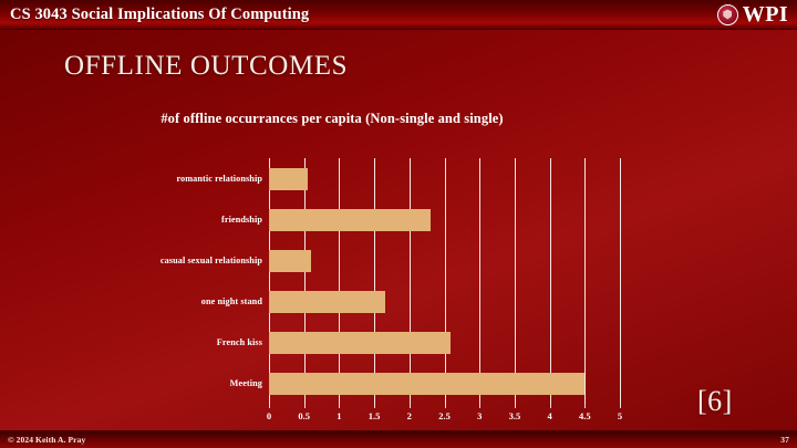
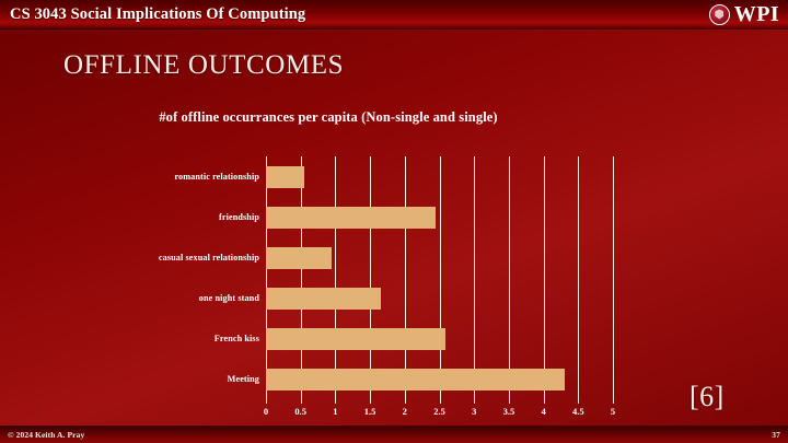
friendship: 2.3 -> 2.5
casual sexual relationship: 0.6 -> 0.9
Meeting: 4.5 -> 4.3
